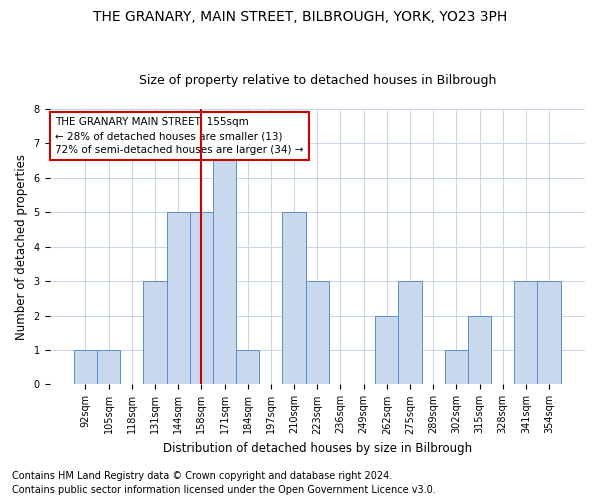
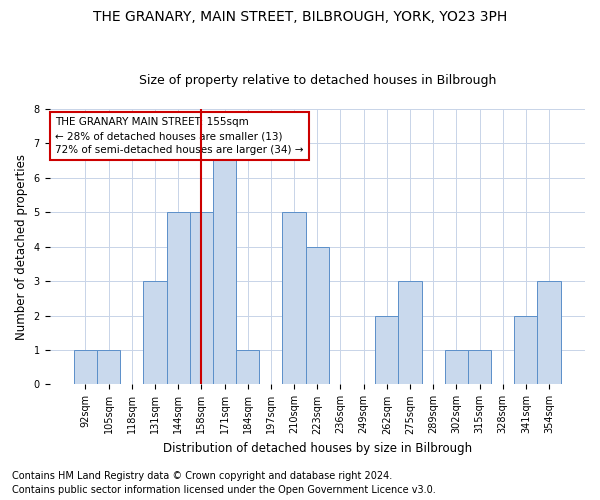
223sqm: 3 -> 4
315sqm: 2 -> 1
341sqm: 3 -> 2
